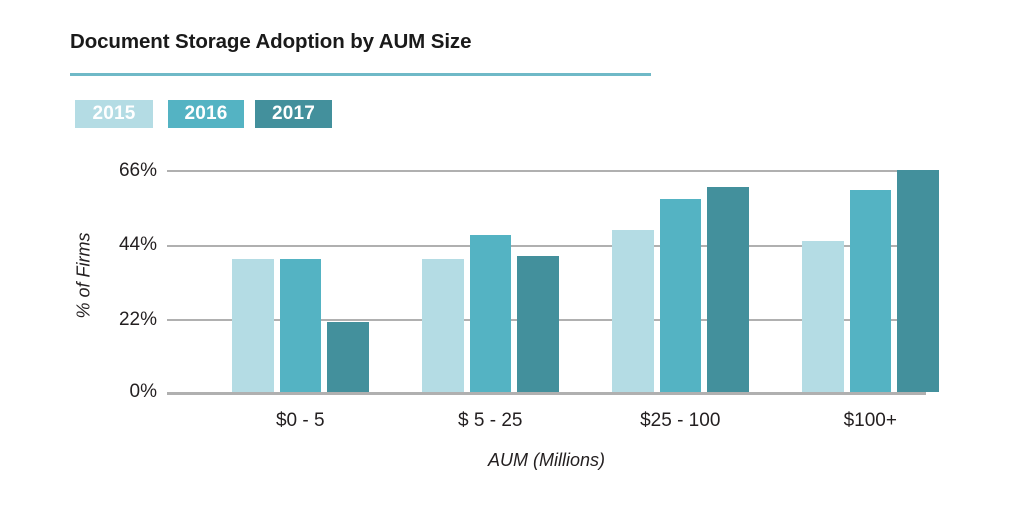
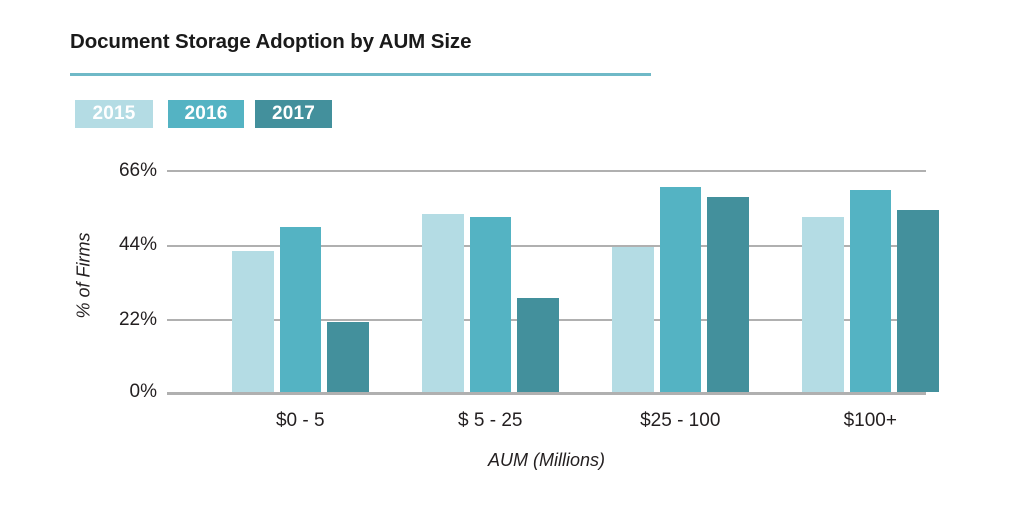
2015/$0 - 5: 40% -> 42%
2016/$0 - 5: 40% -> 49%
2015/$ 5 - 25: 40% -> 53%
2016/$ 5 - 25: 46% -> 52%
2017/$ 5 - 25: 40% -> 28%
2015/$25 - 100: 48% -> 43%
2016/$25 - 100: 58% -> 61%
2017/$25 - 100: 61% -> 58%
2015/$100+: 45% -> 52%
2017/$100+: 66% -> 54%
